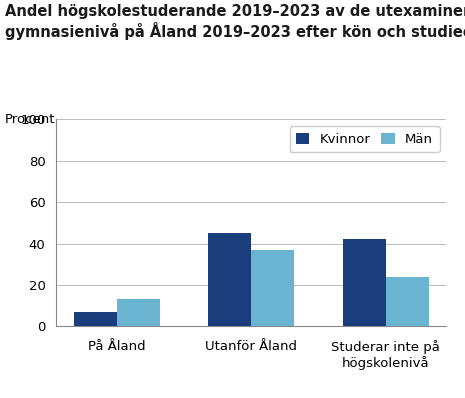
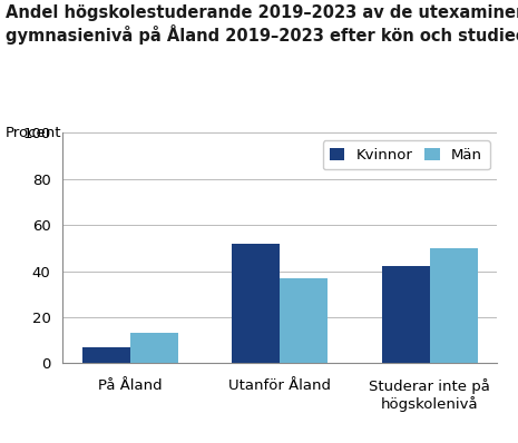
Kvinnor/Utanför Åland: 45 -> 52
Män/Studerar inte på högskolenivå: 24 -> 50
